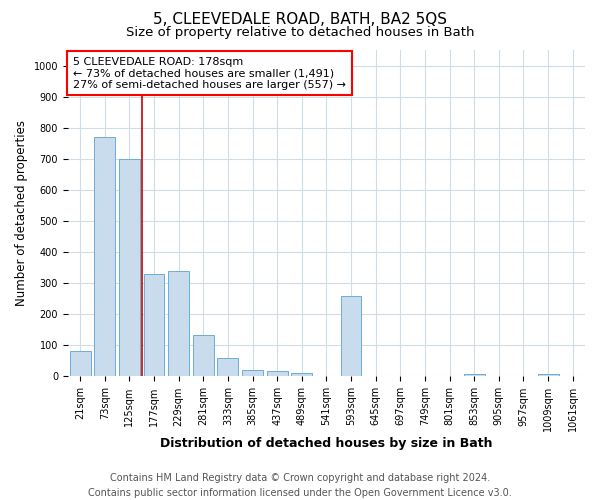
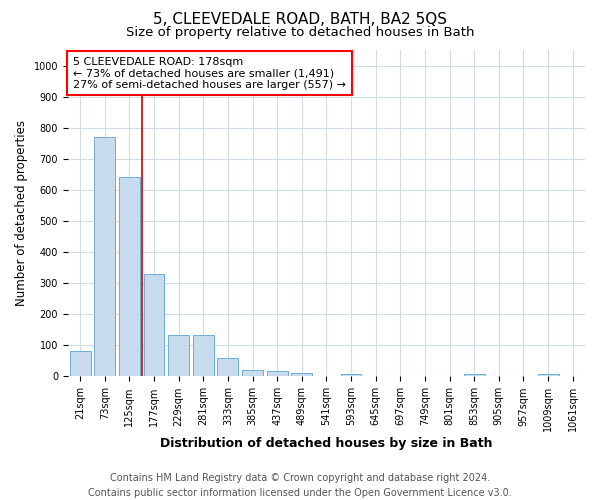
125sqm: 700 -> 643
229sqm: 340 -> 133
593sqm: 260 -> 8
